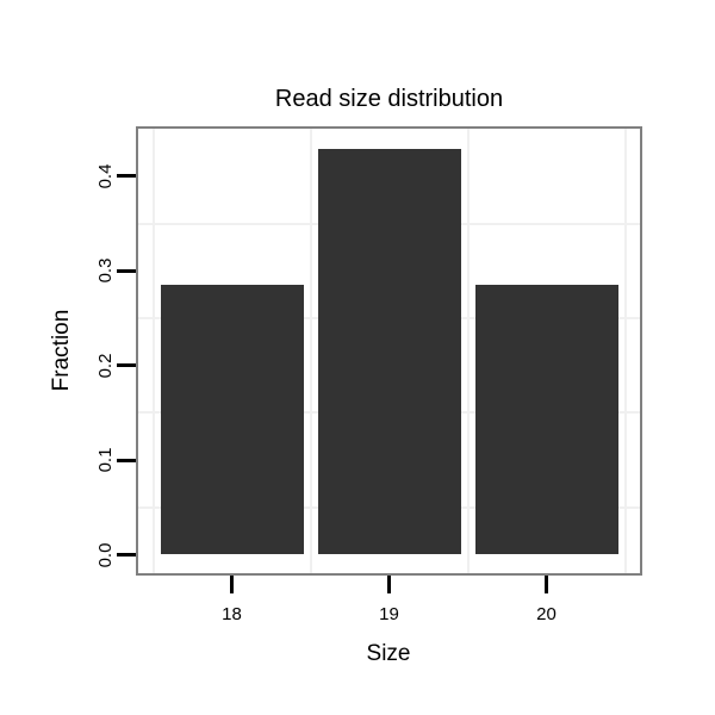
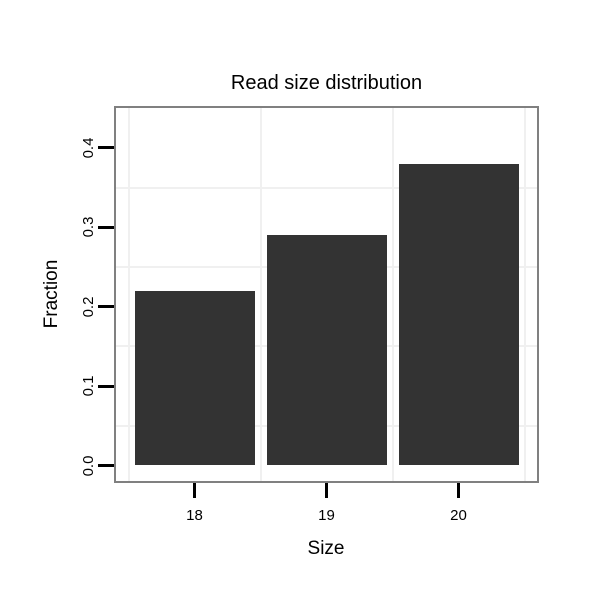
18: 0.29 -> 0.22
19: 0.43 -> 0.29
20: 0.29 -> 0.38
